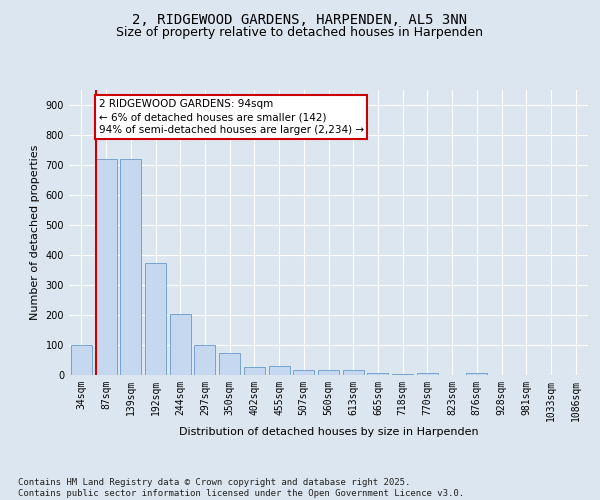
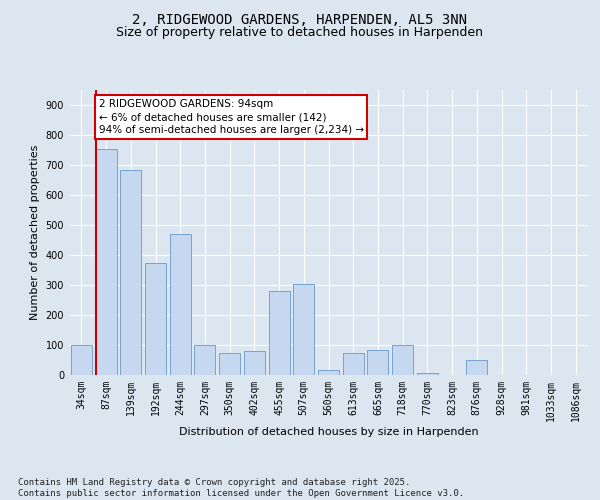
87sqm: 720 -> 755
139sqm: 720 -> 685
244sqm: 205 -> 470
402sqm: 28 -> 80
455sqm: 30 -> 280
507sqm: 18 -> 305
613sqm: 18 -> 75
665sqm: 8 -> 85
718sqm: 5 -> 100
876sqm: 8 -> 50
